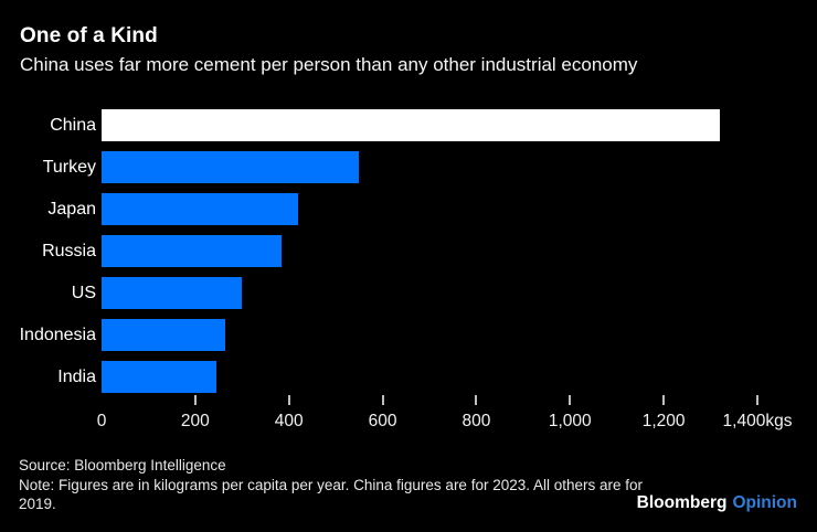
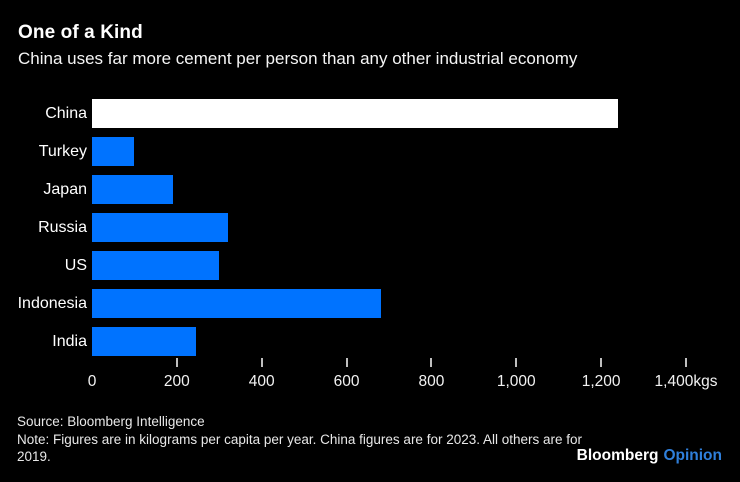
China: 1320 -> 1240
Turkey: 550 -> 100
Japan: 420 -> 190
Russia: 380 -> 320
Indonesia: 260 -> 680
